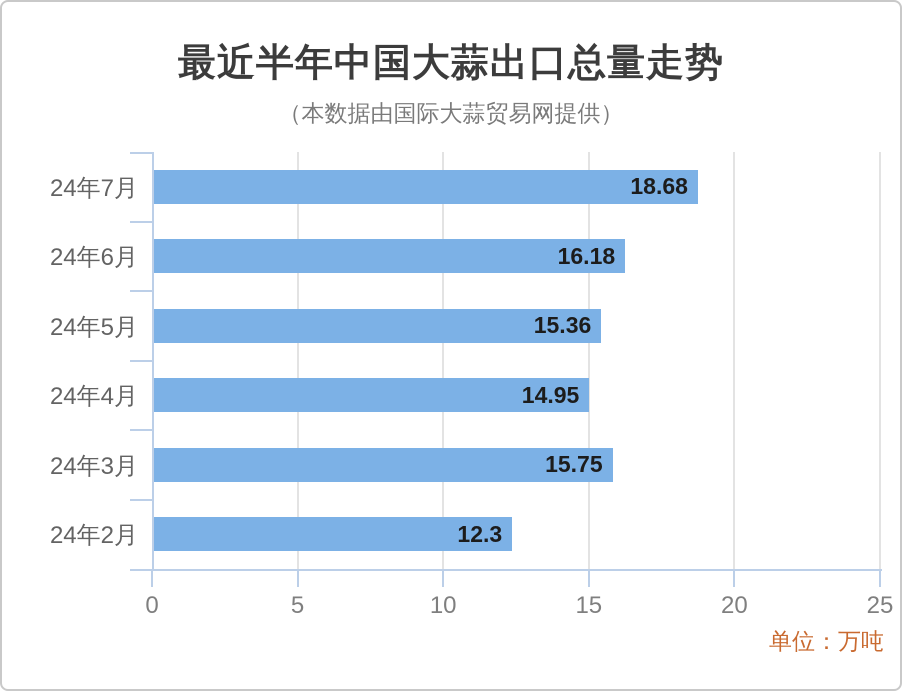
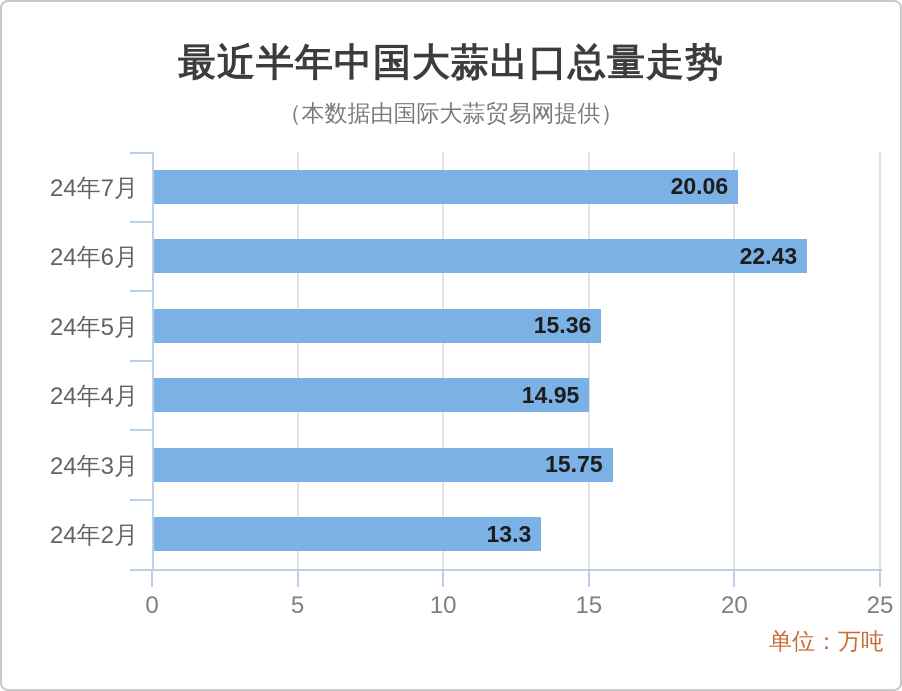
24年7月: 18.68 -> 20.06
24年6月: 16.18 -> 22.43
24年2月: 12.3 -> 13.3
